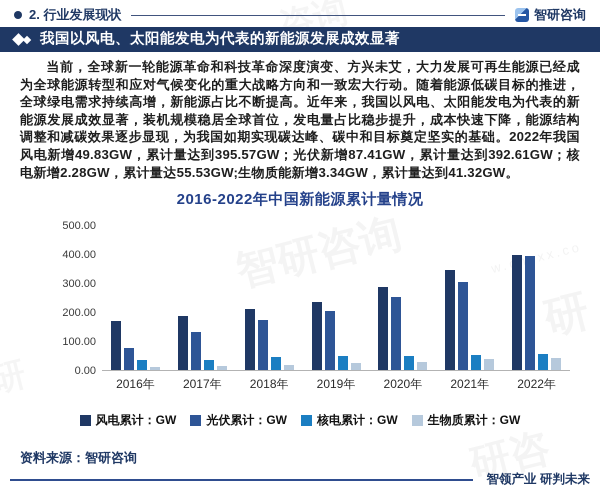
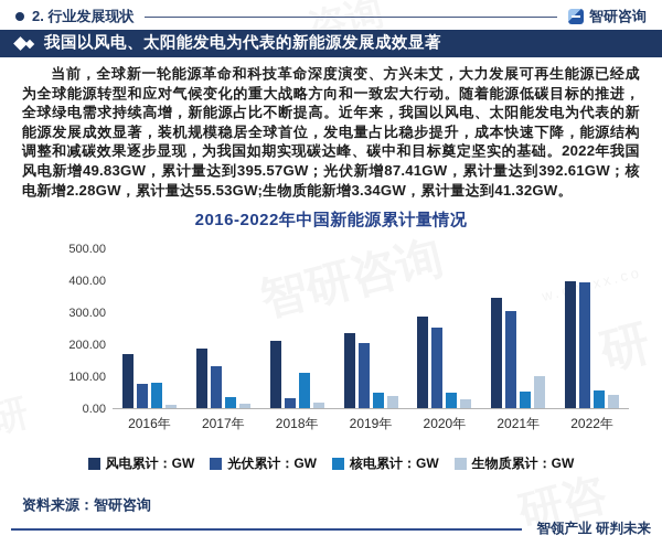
核电累计：GW/2016年: 30 -> 80
光伏累计：GW/2018年: 170 -> 30
核电累计：GW/2018年: 40 -> 110
生物质累计：GW/2019年: 20 -> 40
生物质累计：GW/2021年: 40 -> 100
